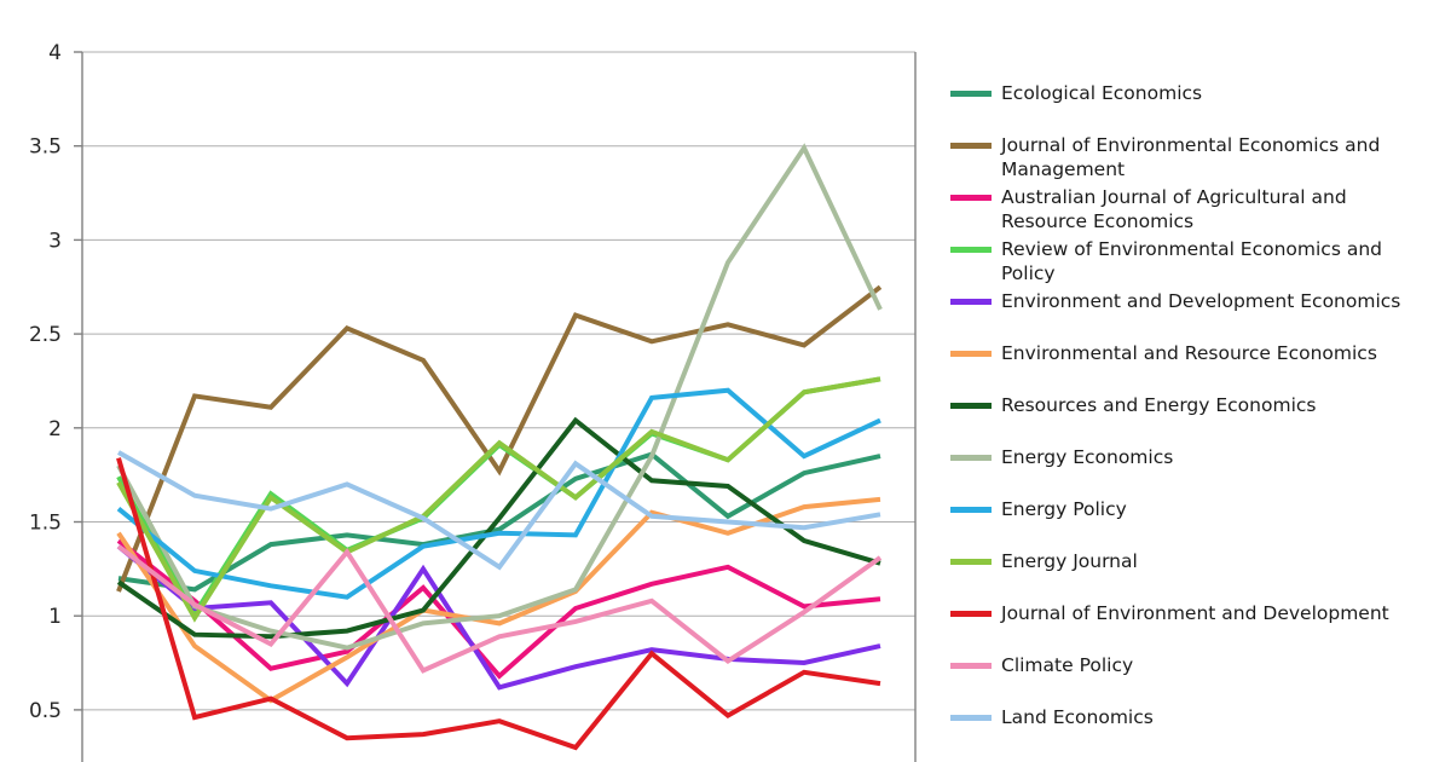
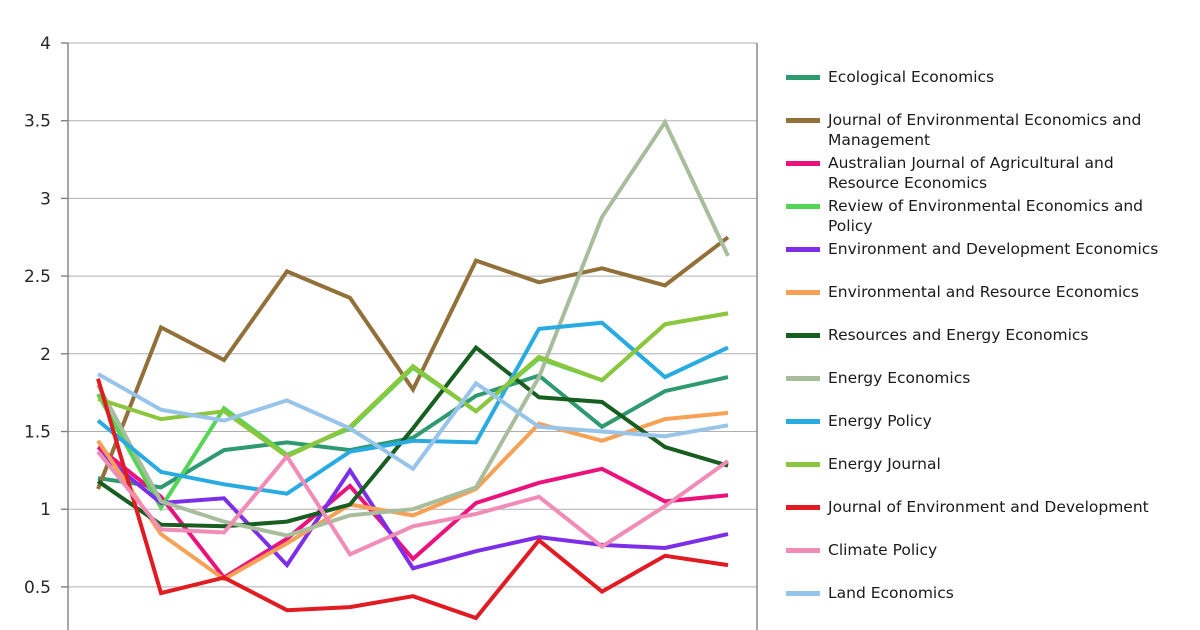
Energy Journal/2: 0.99 -> 1.58
Climate Policy/2: 1.06 -> 0.87
Journal of Environmental Economics and Management/3: 2.11 -> 1.96
Australian Journal of Agricultural and Resource Economics/3: 0.72 -> 0.56
